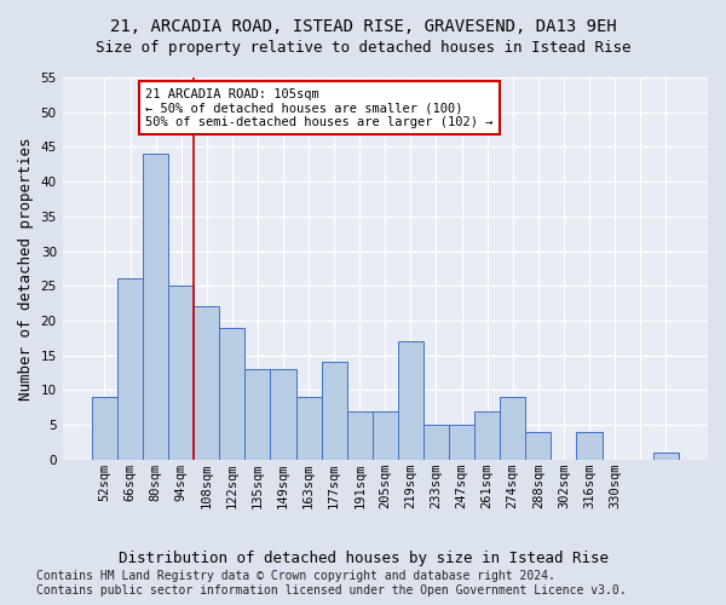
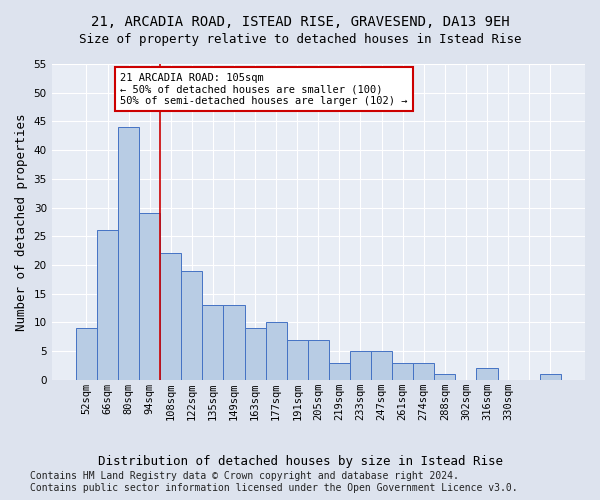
94sqm: 25 -> 29
177sqm: 14 -> 10
219sqm: 17 -> 3
261sqm: 7 -> 3
274sqm: 9 -> 3
288sqm: 4 -> 1
316sqm: 4 -> 2
